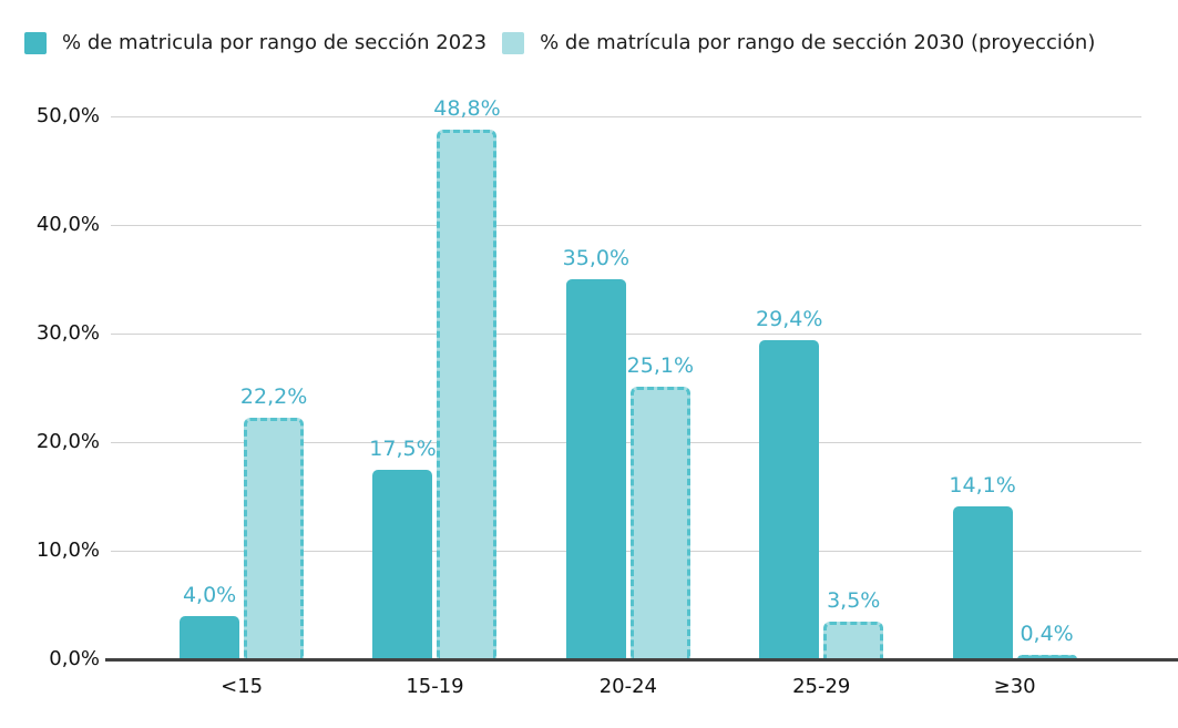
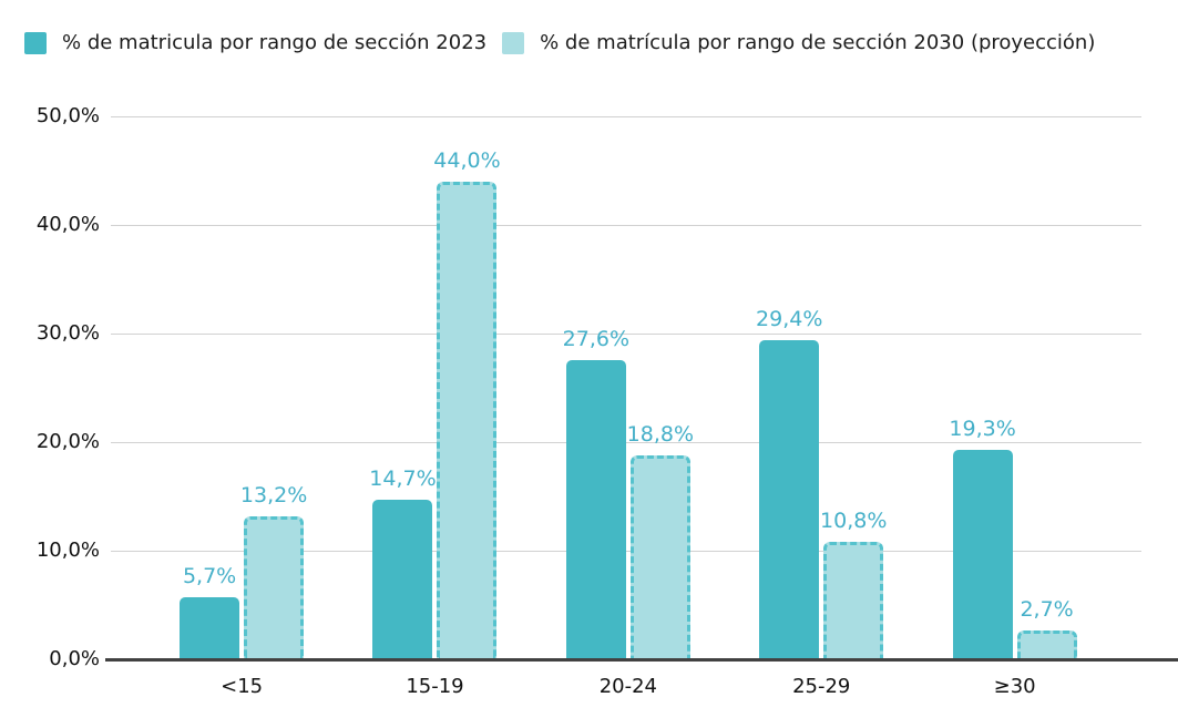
% de matricula por rango de sección 2023/<15: 4,0% -> 5,7%
% de matrícula por rango de sección 2030 (proyección)/<15: 22,2% -> 13,2%
% de matricula por rango de sección 2023/15-19: 17,5% -> 14,7%
% de matrícula por rango de sección 2030 (proyección)/15-19: 48,8% -> 44,0%
% de matricula por rango de sección 2023/20-24: 35,0% -> 27,6%
% de matrícula por rango de sección 2030 (proyección)/20-24: 25,1% -> 18,8%
% de matrícula por rango de sección 2030 (proyección)/25-29: 3,5% -> 10,8%
% de matricula por rango de sección 2023/≥30: 14,1% -> 19,3%
% de matrícula por rango de sección 2030 (proyección)/≥30: 0,4% -> 2,7%
